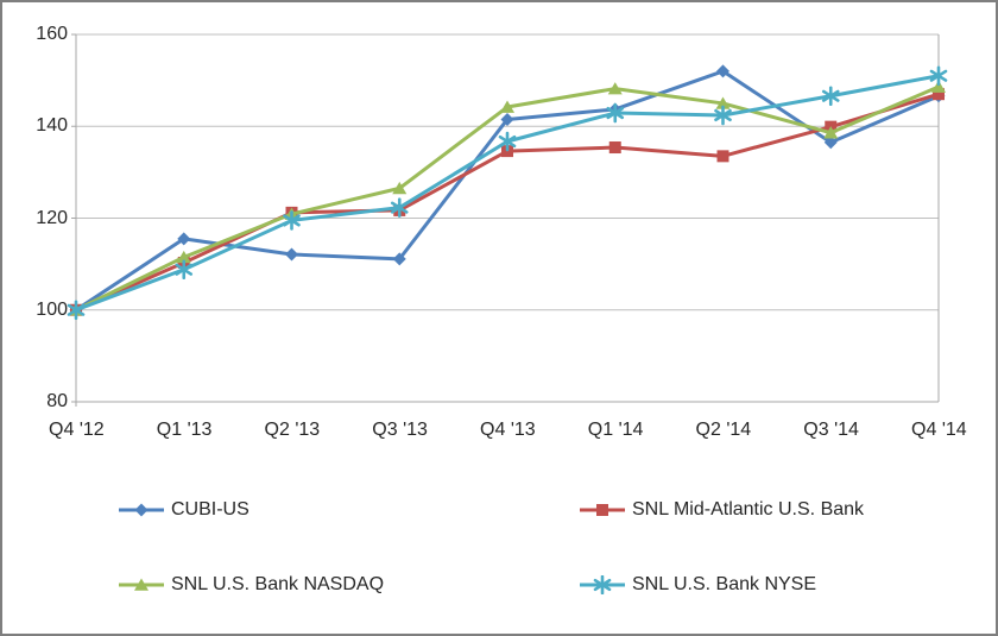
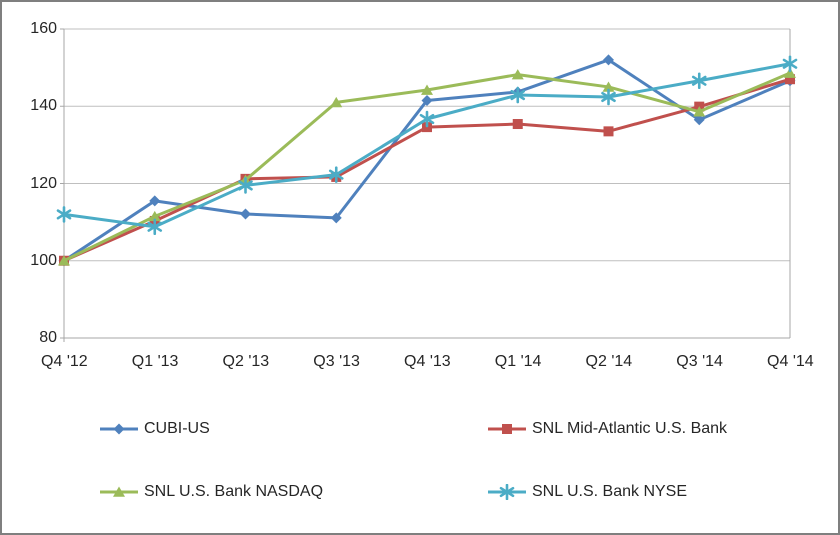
SNL U.S. Bank NYSE/Q4 '12: 100 -> 112
SNL U.S. Bank NASDAQ/Q3 '13: 126 -> 141
